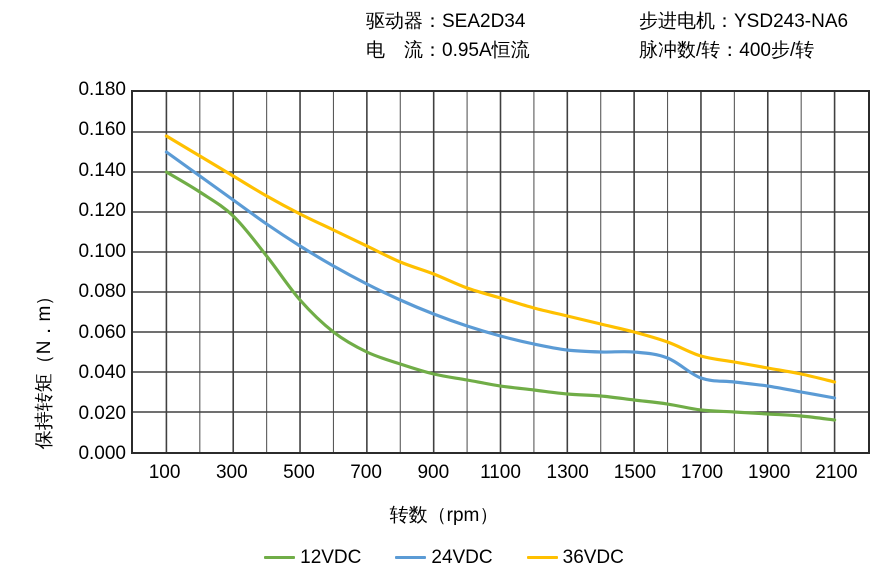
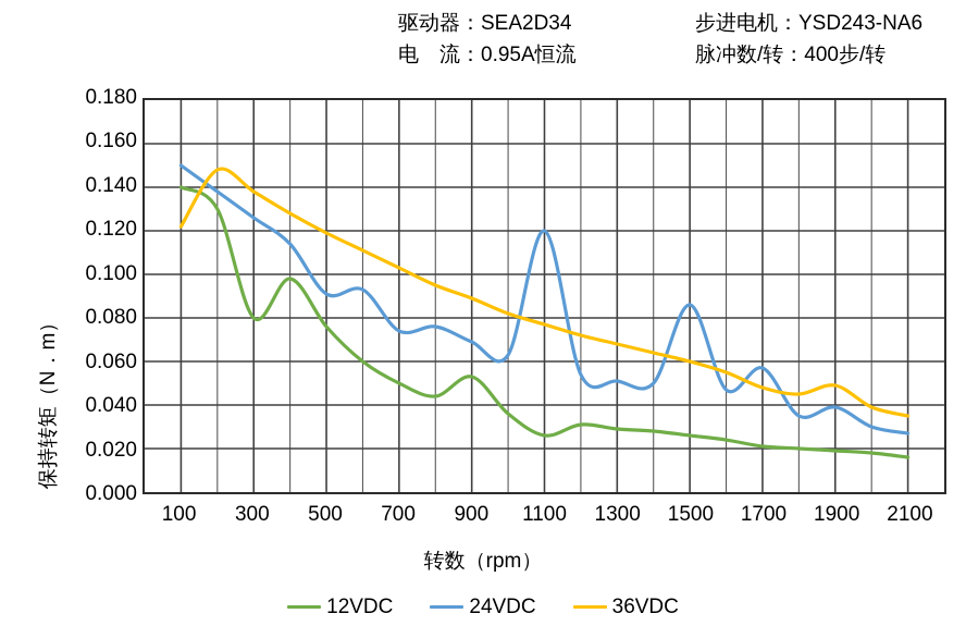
36VDC/100: 0.158 -> 0.122
12VDC/300: 0.118 -> 0.080
24VDC/500: 0.103 -> 0.091
24VDC/700: 0.084 -> 0.074
12VDC/900: 0.039 -> 0.053
12VDC/1100: 0.033 -> 0.026
24VDC/1100: 0.058 -> 0.120
24VDC/1500: 0.050 -> 0.086
24VDC/1700: 0.037 -> 0.057
24VDC/1900: 0.033 -> 0.039
36VDC/1900: 0.042 -> 0.049
